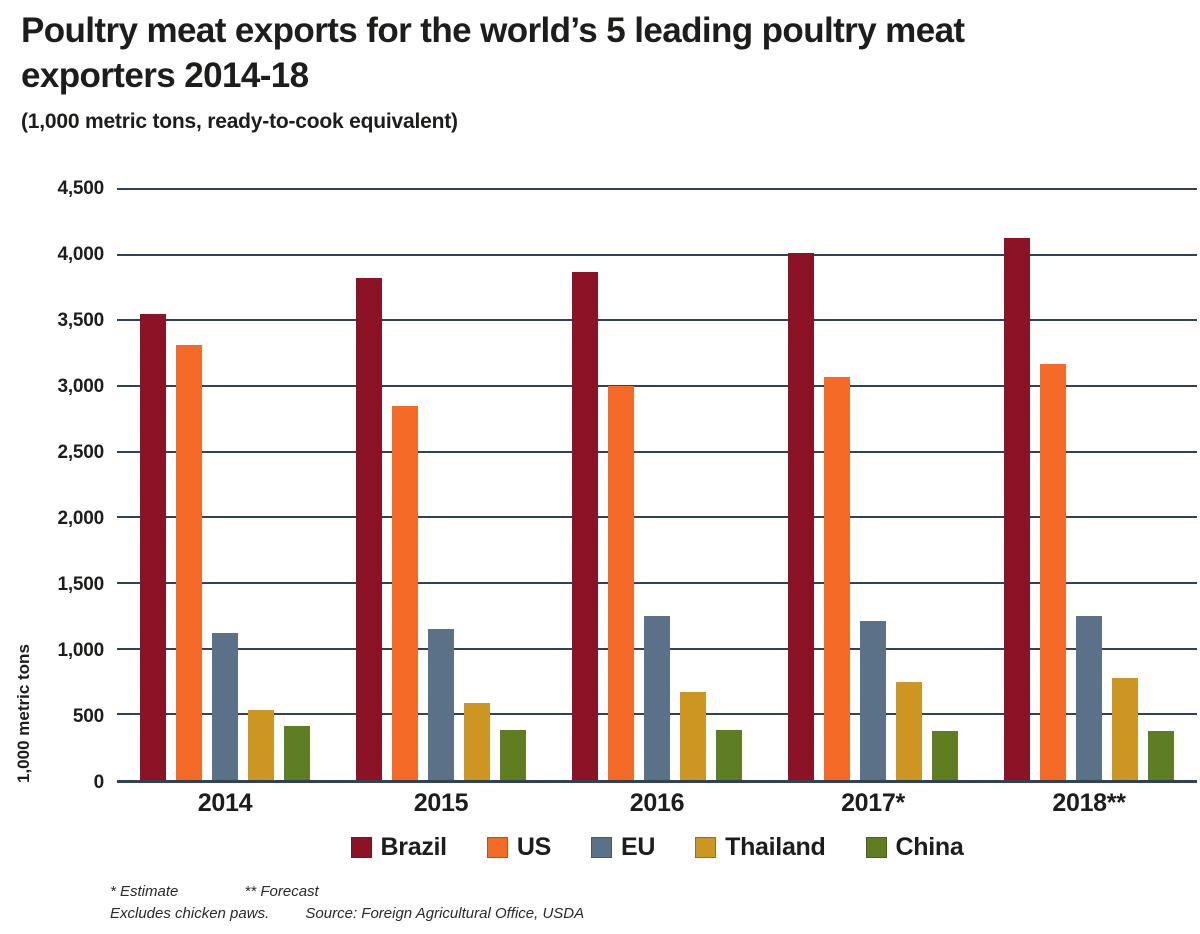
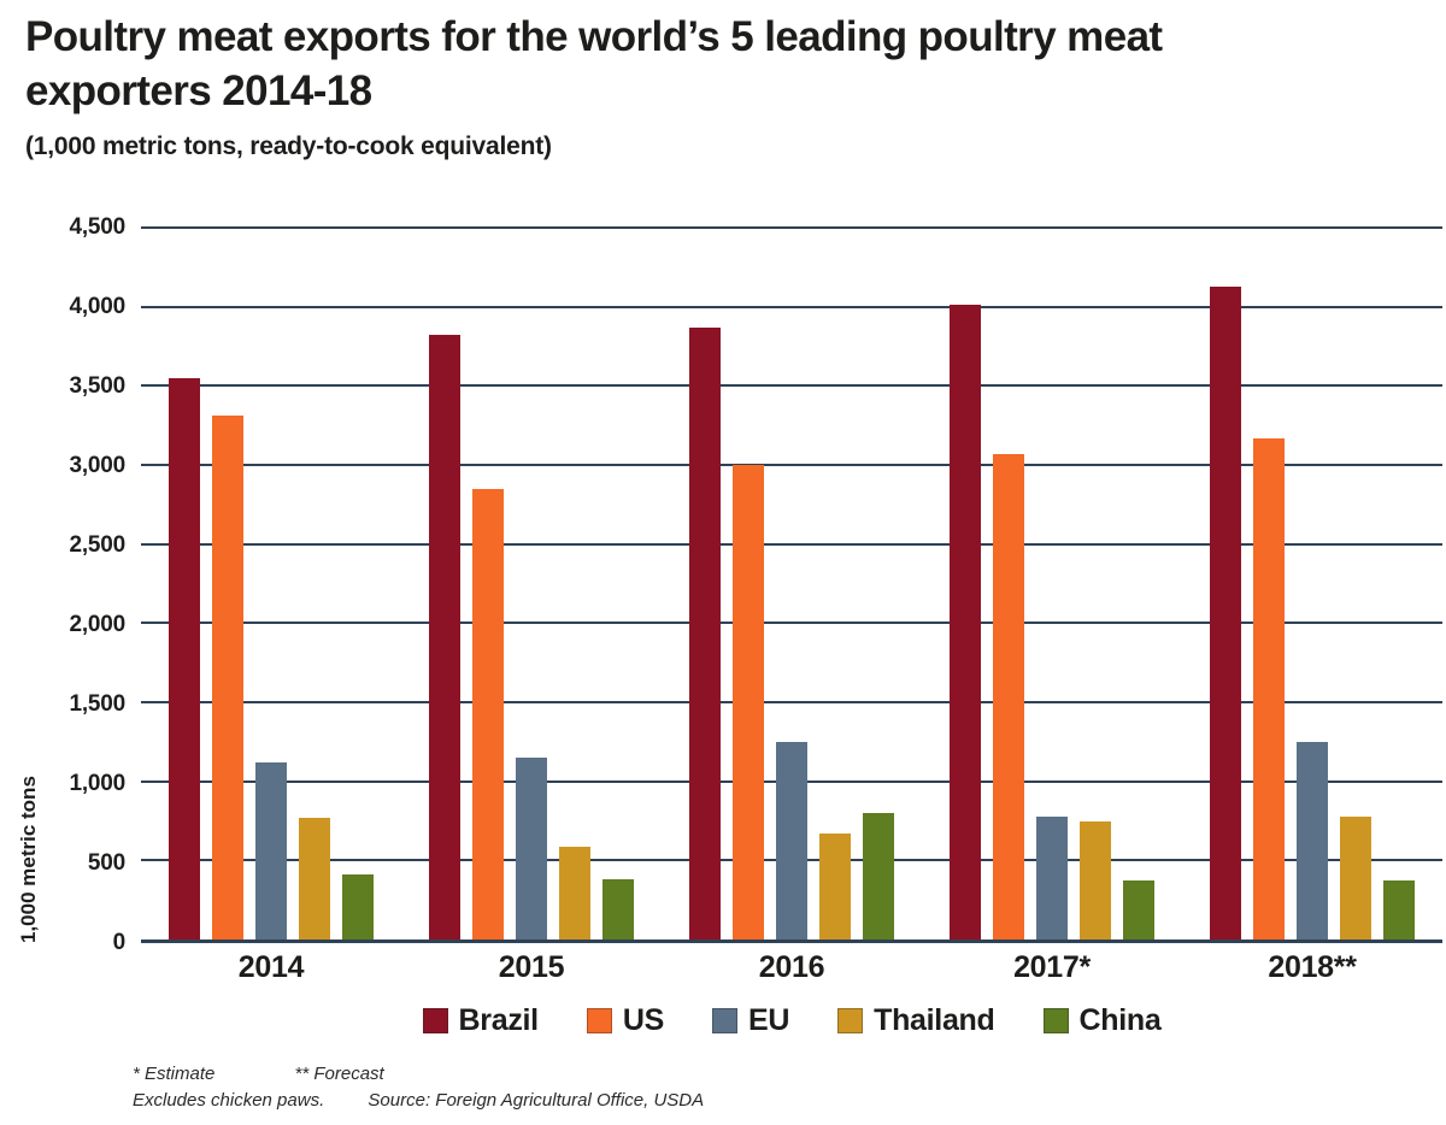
Thailand/2014: 530 -> 770
China/2016: 380 -> 800
EU/2017*: 1210 -> 780
